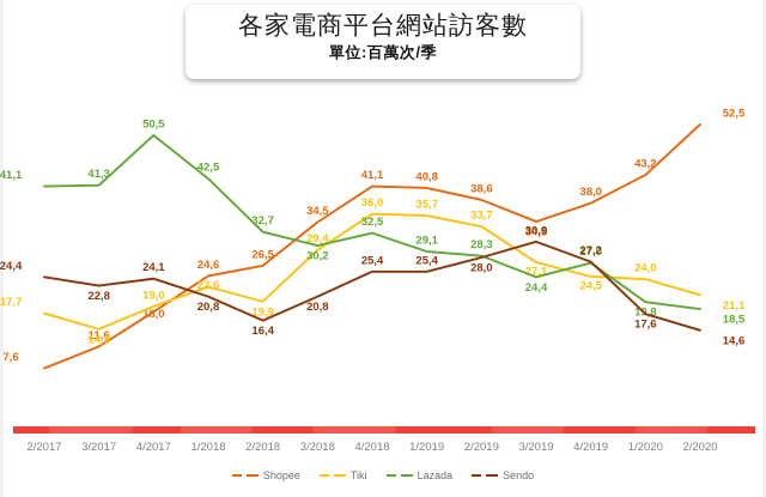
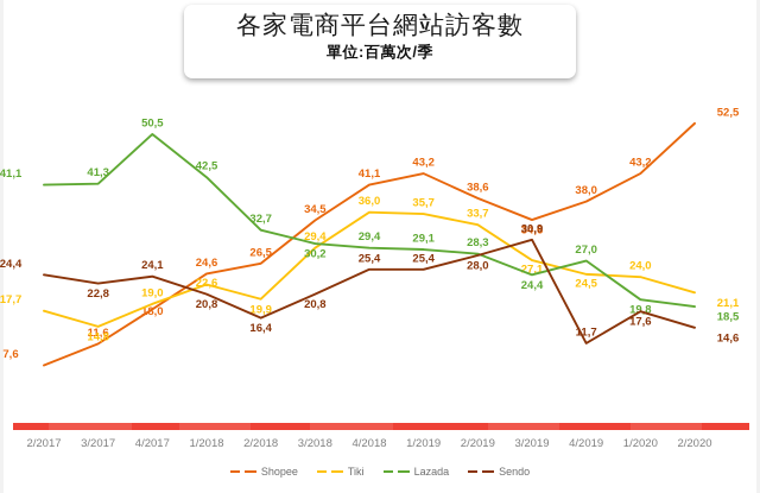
Lazada/4/2018: 32,5 -> 29,4
Shopee/1/2019: 40,8 -> 43,2
Sendo/4/2019: 27,2 -> 11,7
